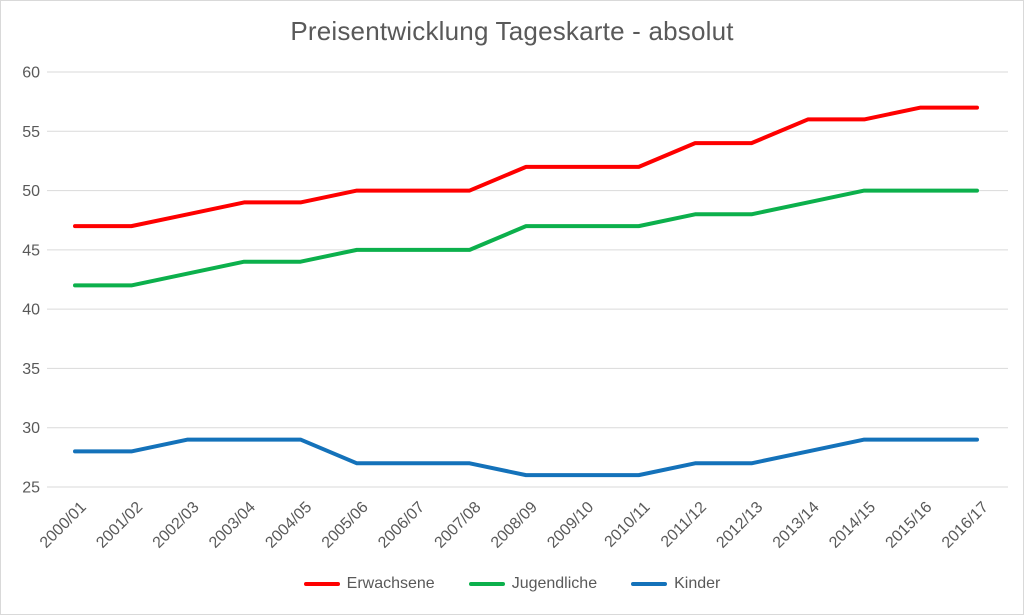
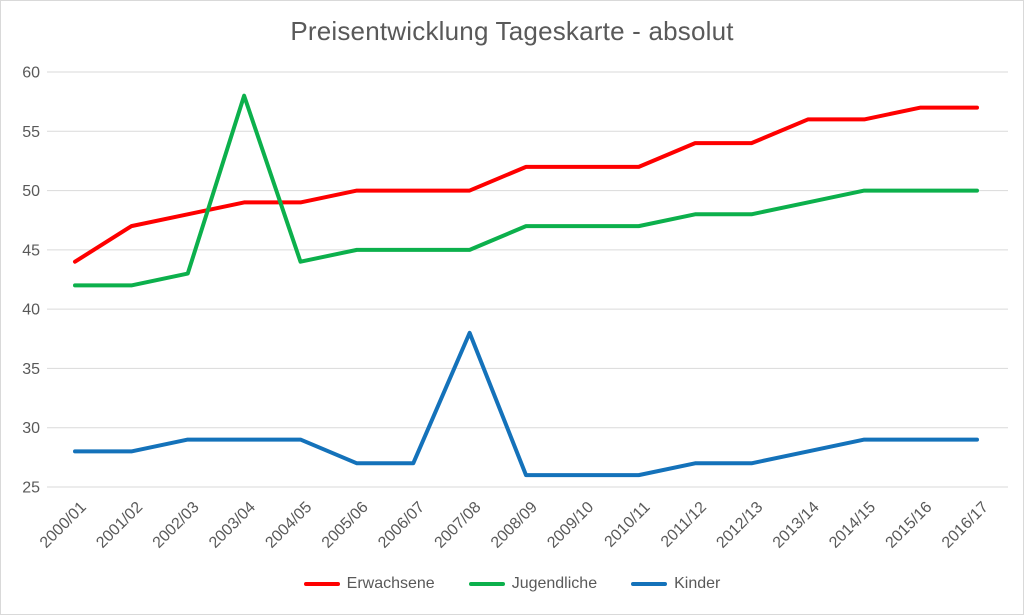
Erwachsene/2000/01: 47 -> 44
Jugendliche/2003/04: 44 -> 58
Kinder/2007/08: 27 -> 38
